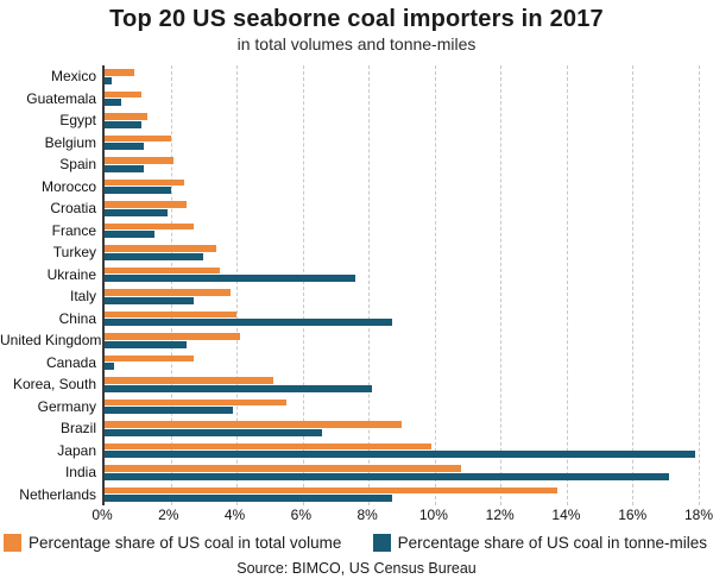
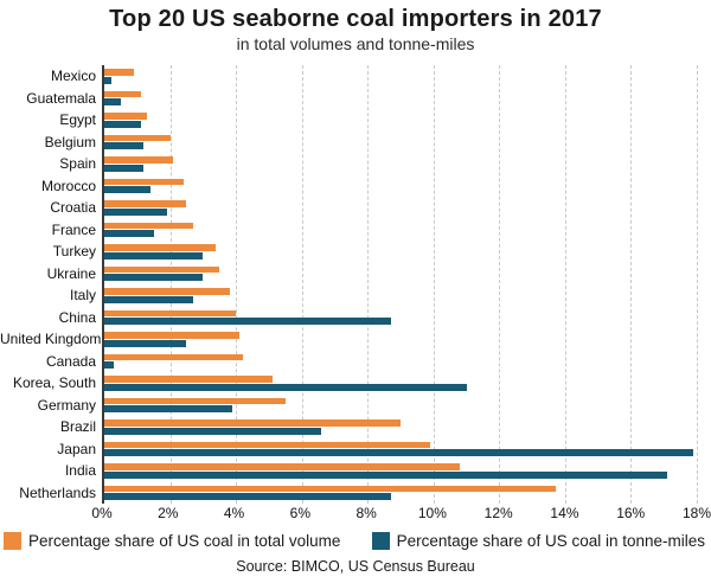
Percentage share of US coal in tonne-miles/Morocco: 2.0% -> 1.4%
Percentage share of US coal in tonne-miles/Ukraine: 7.6% -> 3.0%
Percentage share of US coal in total volume/Canada: 2.7% -> 4.2%
Percentage share of US coal in tonne-miles/Korea, South: 8.1% -> 11.0%
